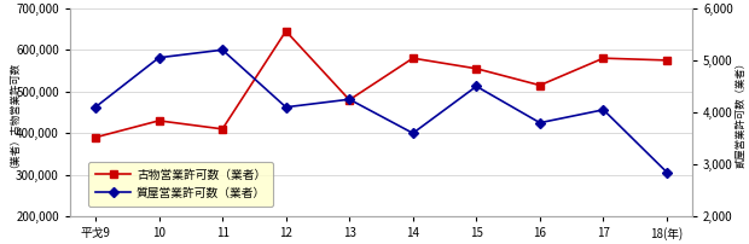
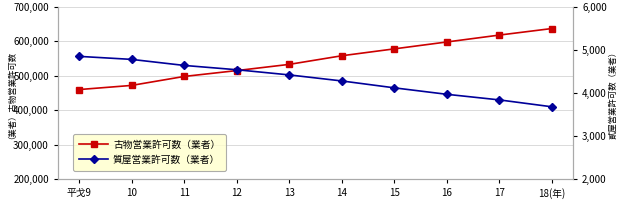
古物営業許可数（業者）/平戈9: 390,000 -> 460,000
質屋営業許可数（業者）/平戈9: 4,100 -> 4,850
古物営業許可数（業者）/10: 430,000 -> 472,000
質屋営業許可数（業者）/10: 5,050 -> 4,780
古物営業許可数（業者）/11: 410,000 -> 498,000
質屋営業許可数（業者）/11: 5,200 -> 4,640
古物営業許可数（業者）/12: 645,000 -> 515,000
質屋営業許可数（業者）/12: 4,100 -> 4,540
古物営業許可数（業者）/13: 480,000 -> 533,000
質屋営業許可数（業者）/13: 4,250 -> 4,420
古物営業許可数（業者）/14: 580,000 -> 558,000
質屋営業許可数（業者）/14: 3,600 -> 4,280
古物営業許可数（業者）/15: 555,000 -> 578,000
質屋営業許可数（業者）/15: 4,500 -> 4,120
古物営業許可数（業者）/16: 515,000 -> 598,000
質屋営業許可数（業者）/16: 3,800 -> 3,970
古物営業許可数（業者）/17: 580,000 -> 618,000
質屋営業許可数（業者）/17: 4,050 -> 3,840
古物営業許可数（業者）/18(年): 575,000 -> 637,000
質屋営業許可数（業者）/18(年): 2,850 -> 3,680
